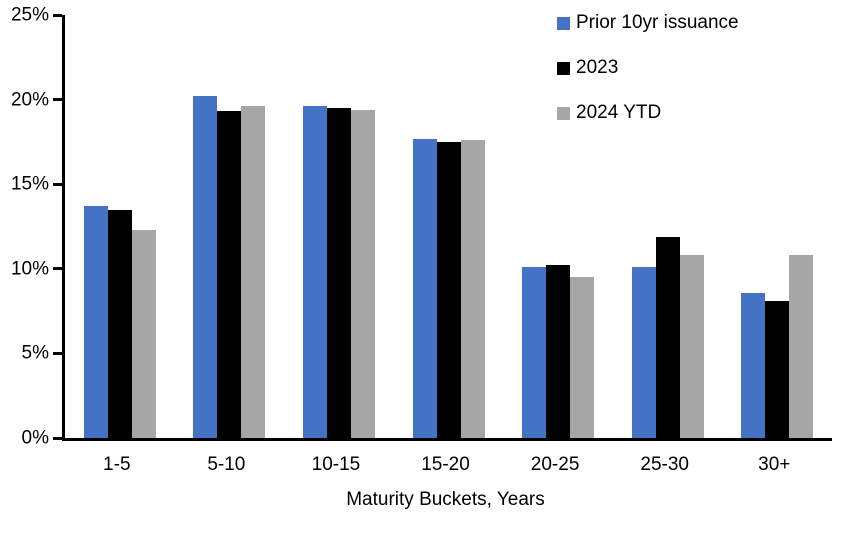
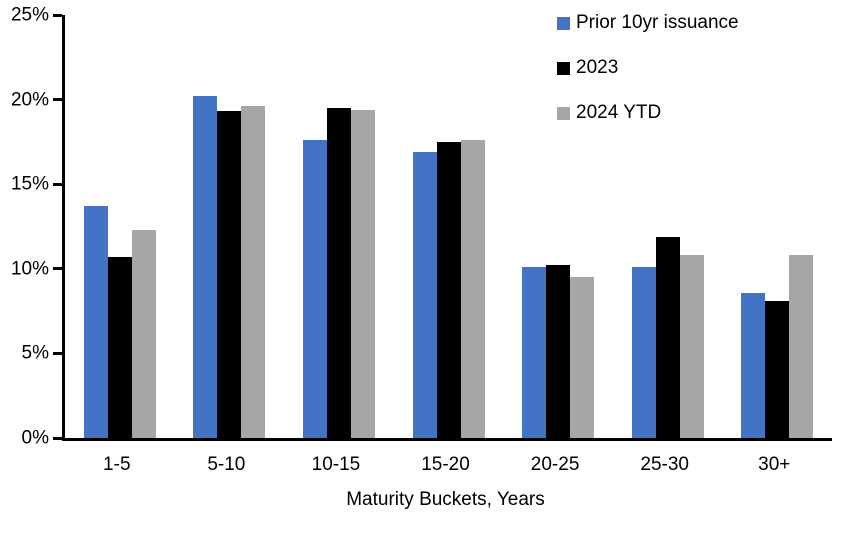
2023/1-5: 13.5% -> 10.7%
Prior 10yr issuance/10-15: 19.6% -> 17.6%
Prior 10yr issuance/15-20: 17.7% -> 16.9%
